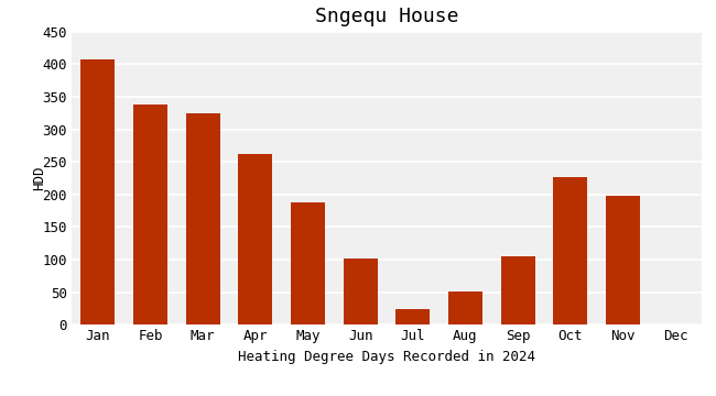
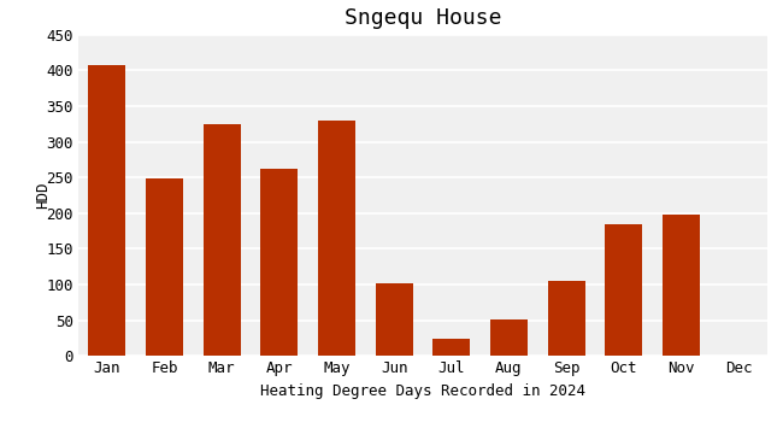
Feb: 338 -> 248
May: 188 -> 330
Oct: 227 -> 184
